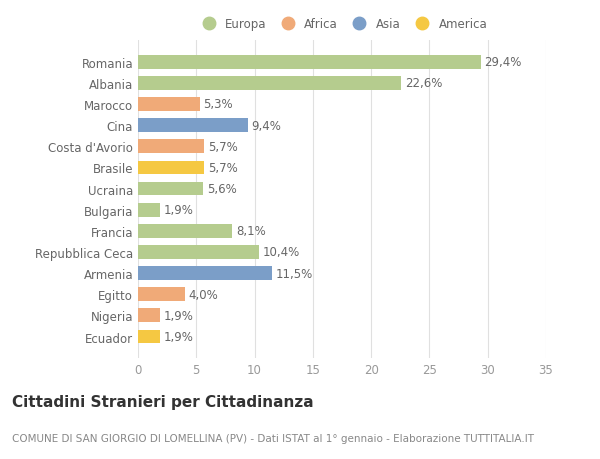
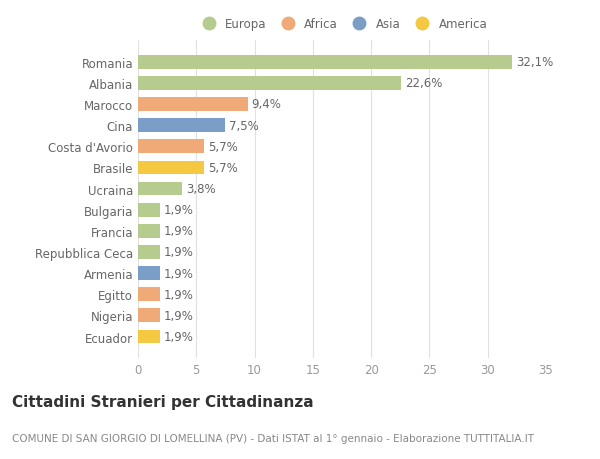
Romania: 29,4% -> 32,1%
Marocco: 5,3% -> 9,4%
Cina: 9,4% -> 7,5%
Ucraina: 5,6% -> 3,8%
Francia: 8,1% -> 1,9%
Repubblica Ceca: 10,4% -> 1,9%
Armenia: 11,5% -> 1,9%
Egitto: 4,0% -> 1,9%
